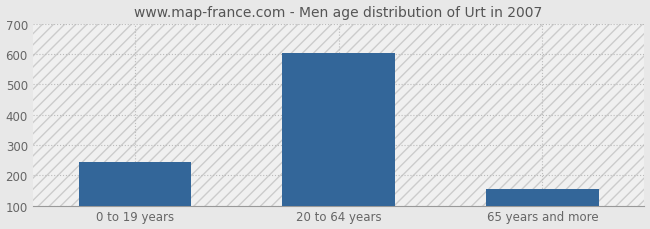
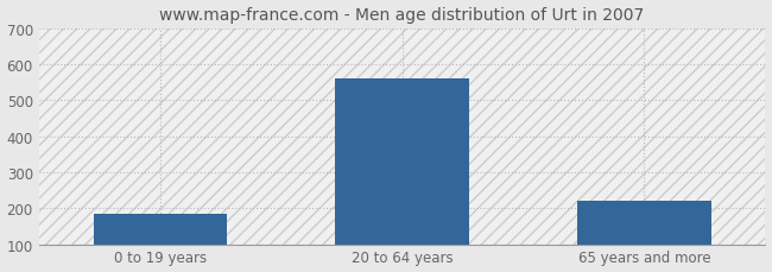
0 to 19 years: 245 -> 185
20 to 64 years: 605 -> 560
65 years and more: 155 -> 220
